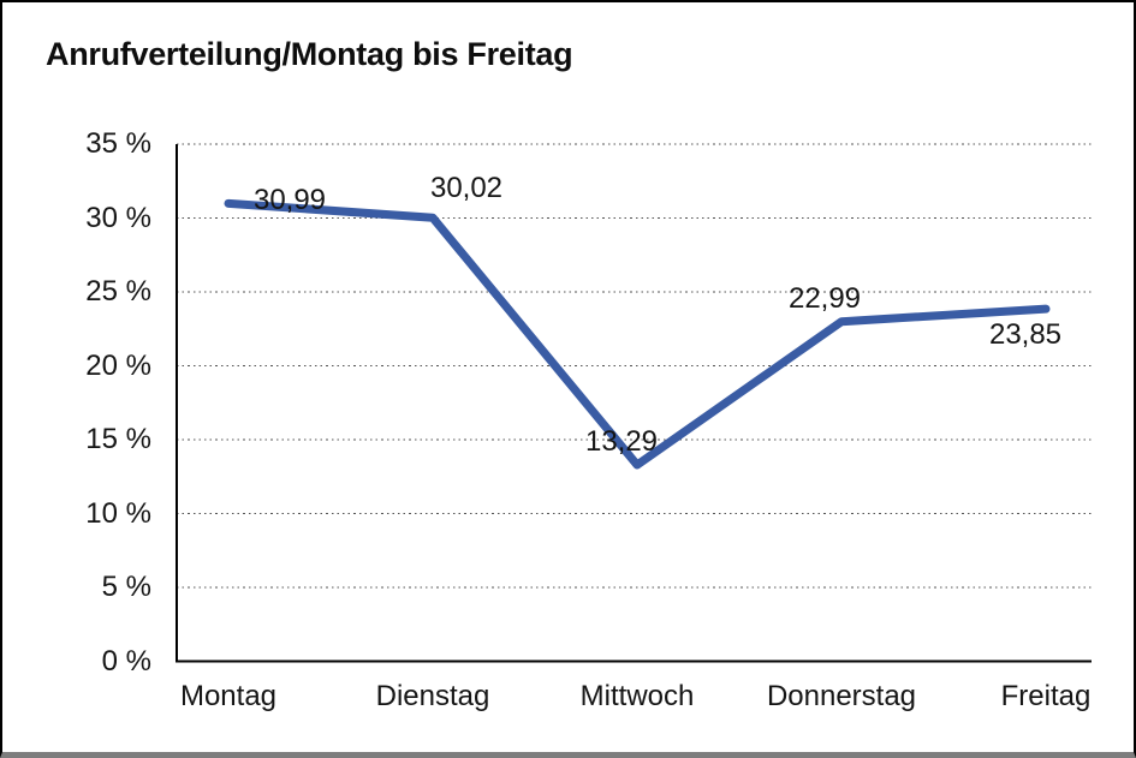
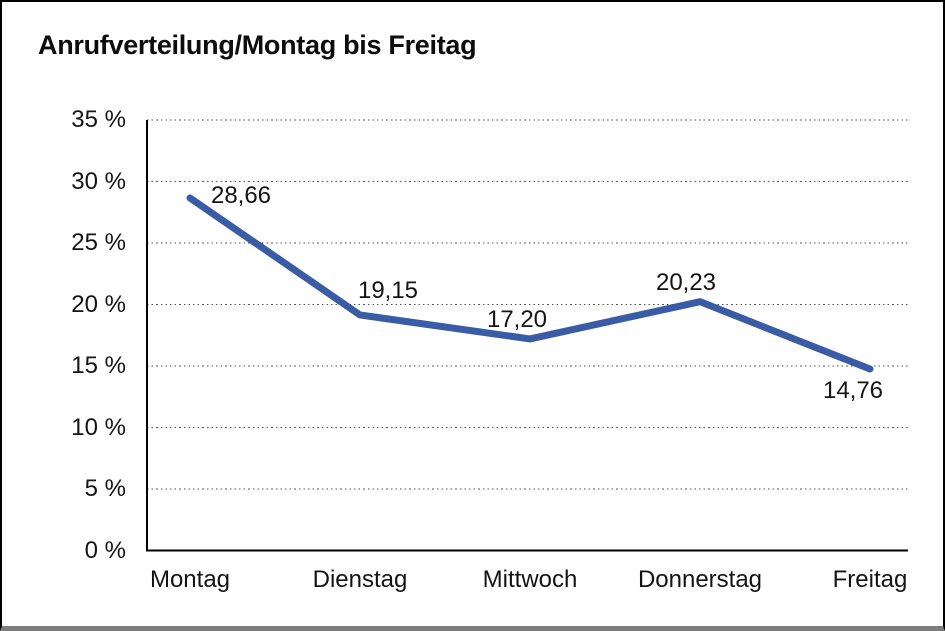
Montag: 30,99 -> 28,66
Dienstag: 30,02 -> 19,15
Mittwoch: 13,29 -> 17,20
Donnerstag: 22,99 -> 20,23
Freitag: 23,85 -> 14,76
